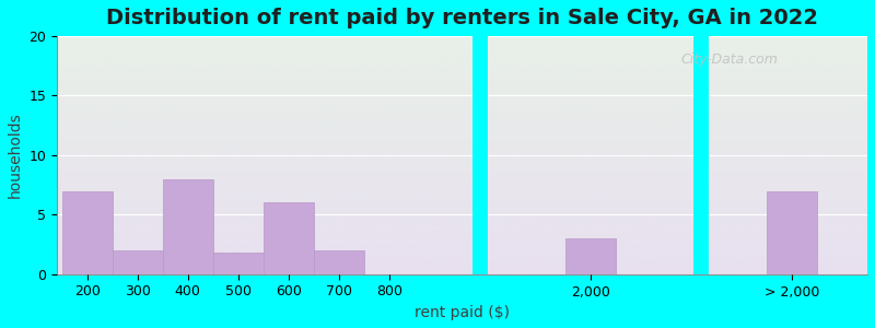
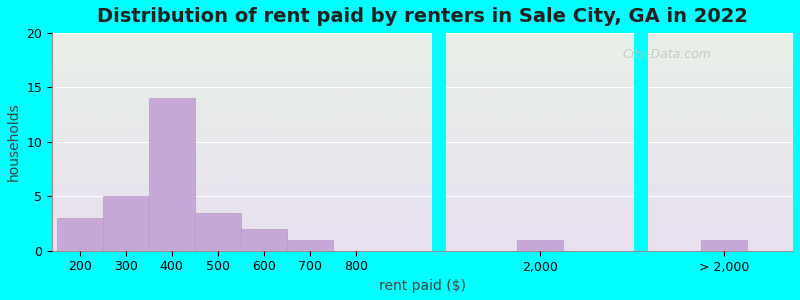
200: 7.0 -> 3.0
300: 2.0 -> 5.0
400: 8.0 -> 14.0
500: 1.8 -> 3.5
600: 6.0 -> 2.0
700: 2.0 -> 1.0
2,000: 3.0 -> 1.0
> 2,000: 7.0 -> 1.0
